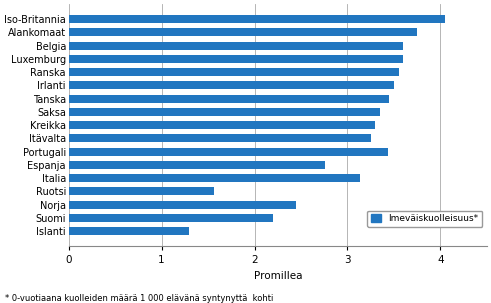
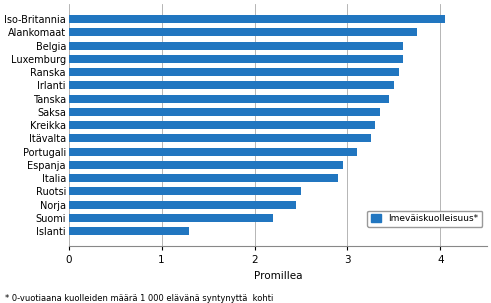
Portugali: 3.44 -> 3.10
Espanja: 2.76 -> 2.95
Italia: 3.14 -> 2.90
Ruotsi: 1.56 -> 2.50
